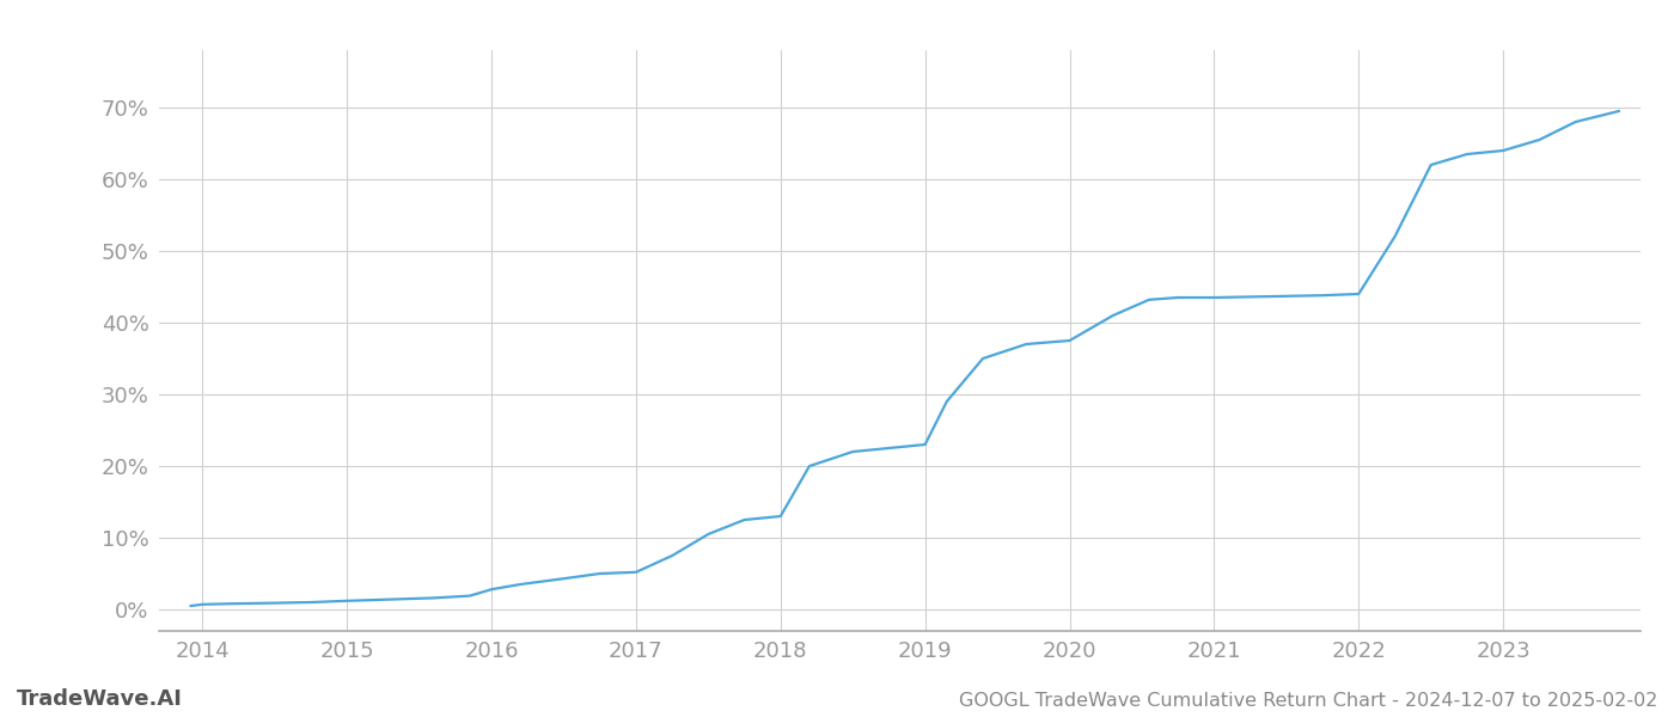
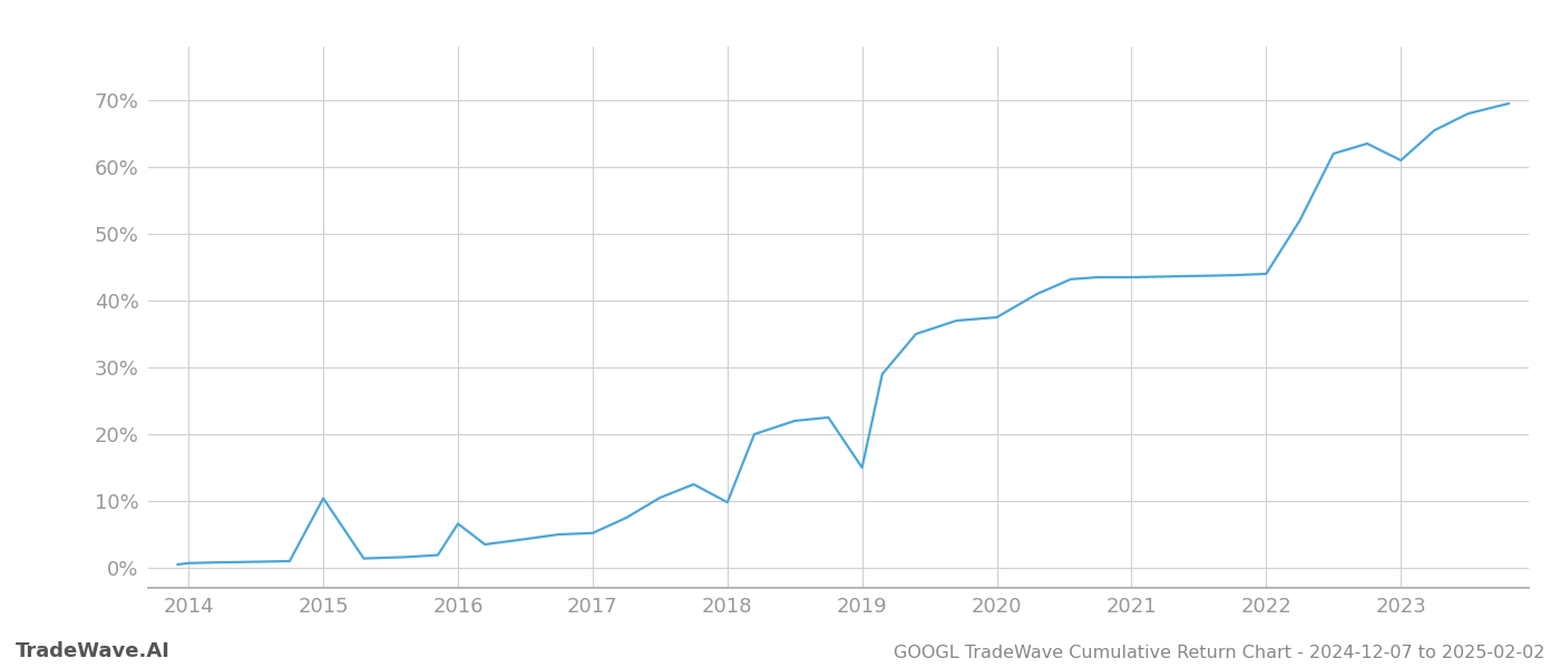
2015: 1.2% -> 10.4%
2016: 2.8% -> 6.6%
2018: 13.0% -> 9.8%
2019: 23.0% -> 15.0%
2023: 64.0% -> 61.0%
